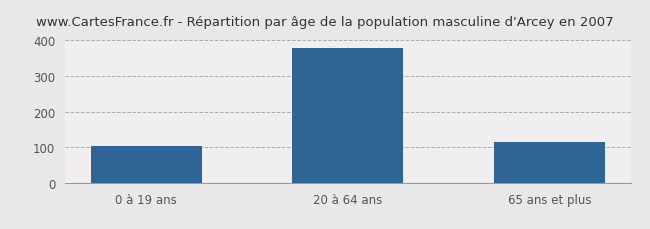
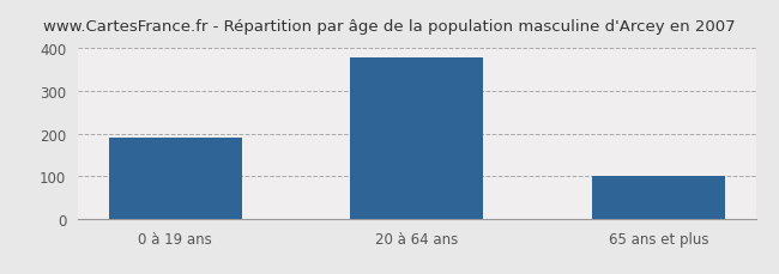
0 à 19 ans: 105 -> 190
65 ans et plus: 115 -> 100
